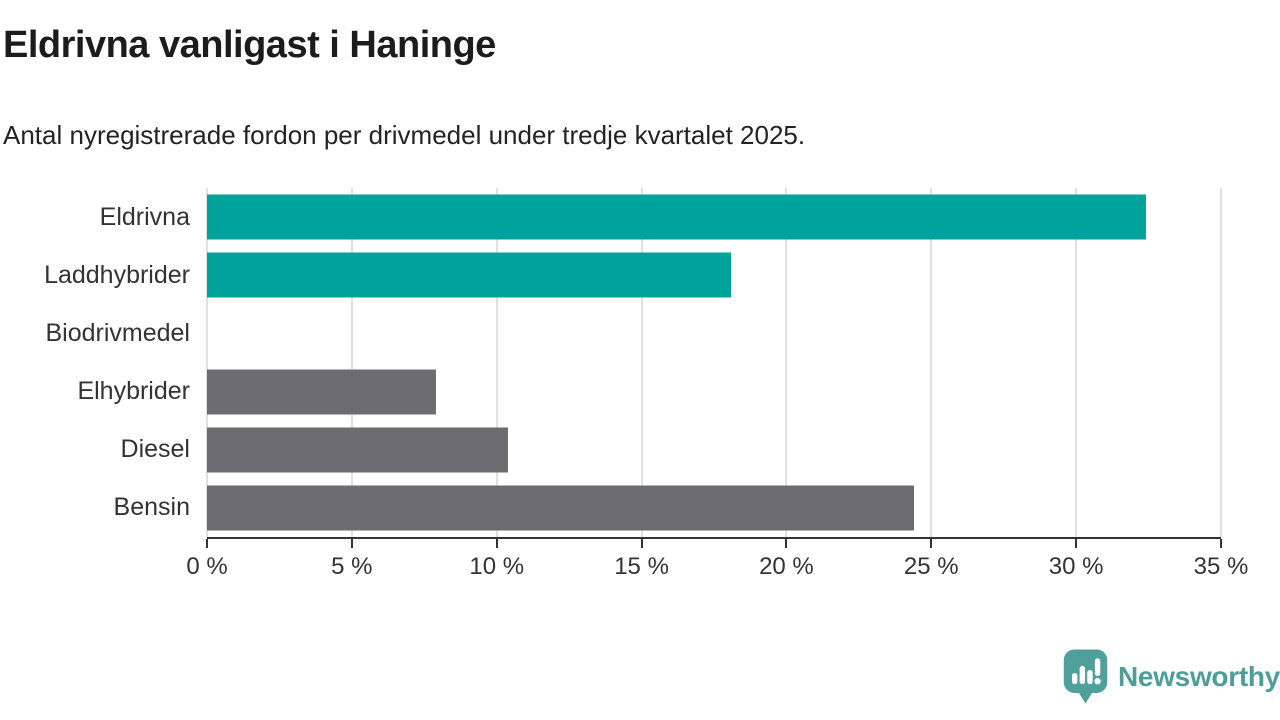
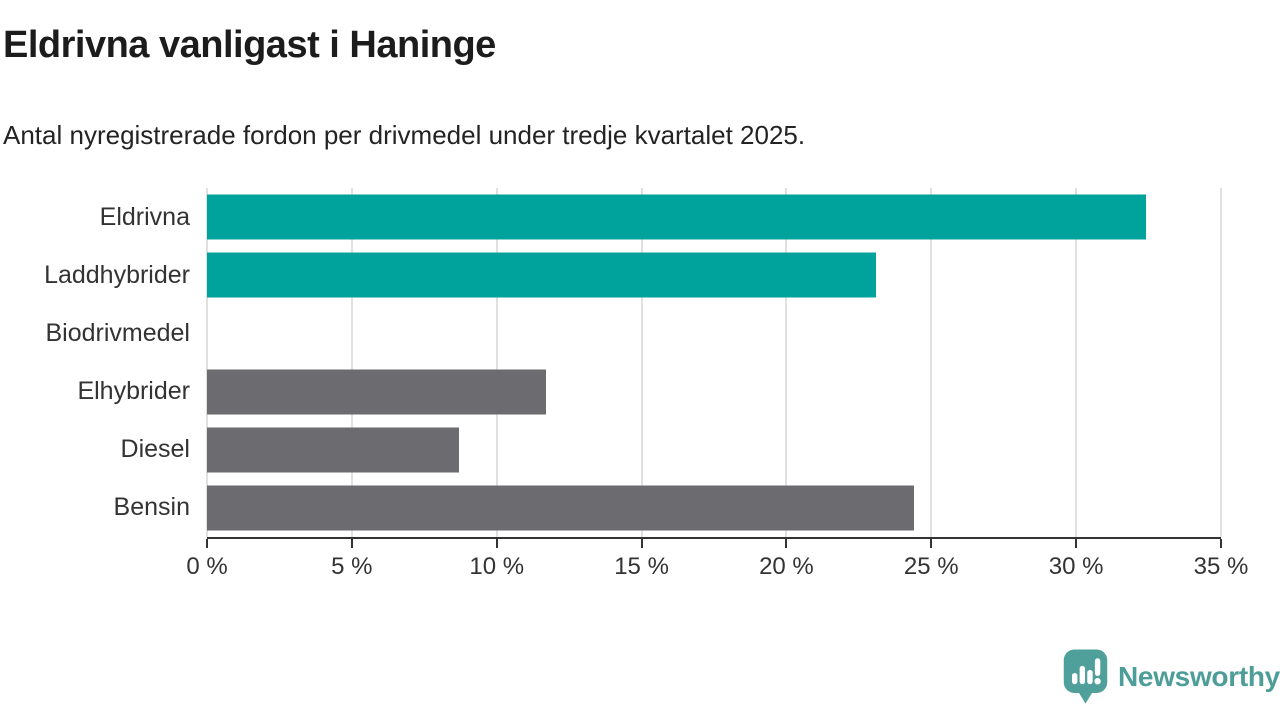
Laddhybrider: 18.1% -> 23.1%
Elhybrider: 7.9% -> 11.7%
Diesel: 10.4% -> 8.7%
